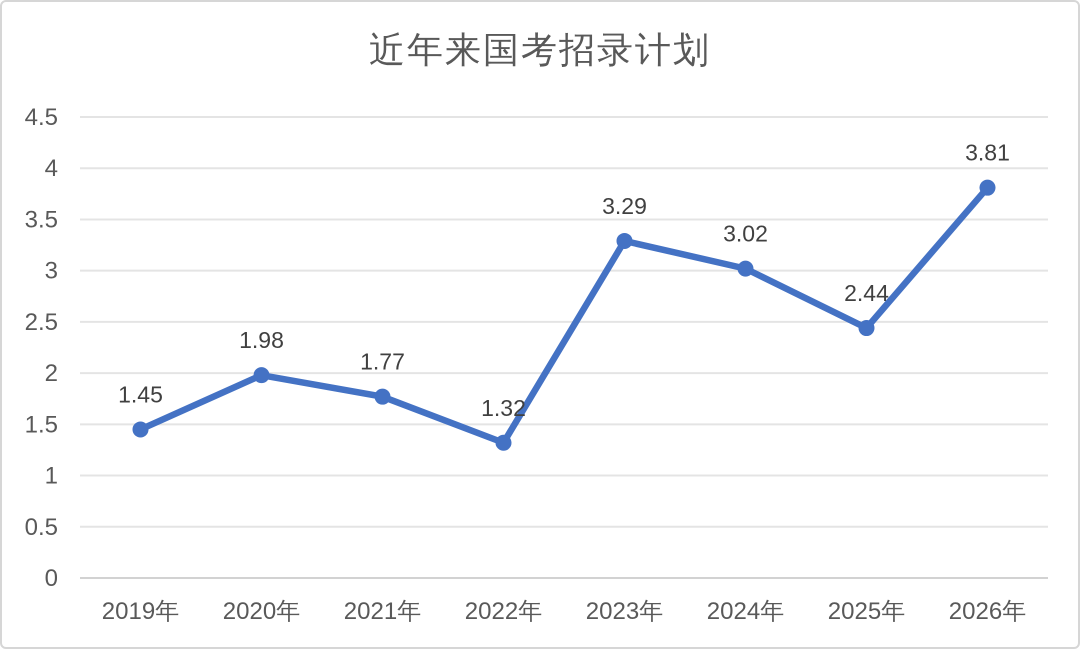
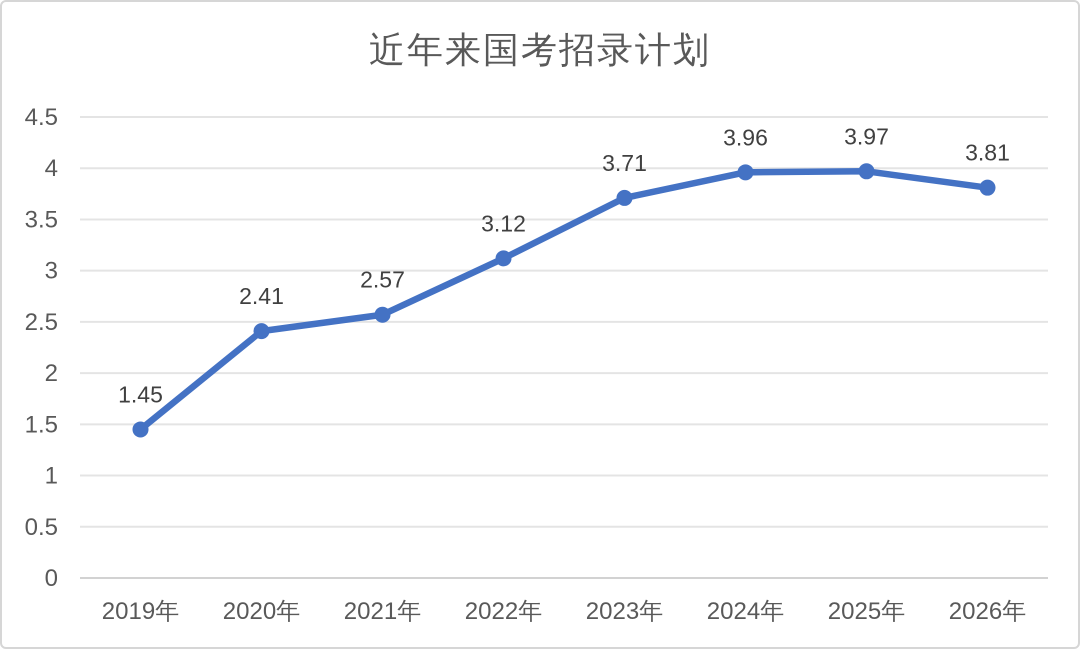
2020年: 1.98 -> 2.41
2021年: 1.77 -> 2.57
2022年: 1.32 -> 3.12
2023年: 3.29 -> 3.71
2024年: 3.02 -> 3.96
2025年: 2.44 -> 3.97
